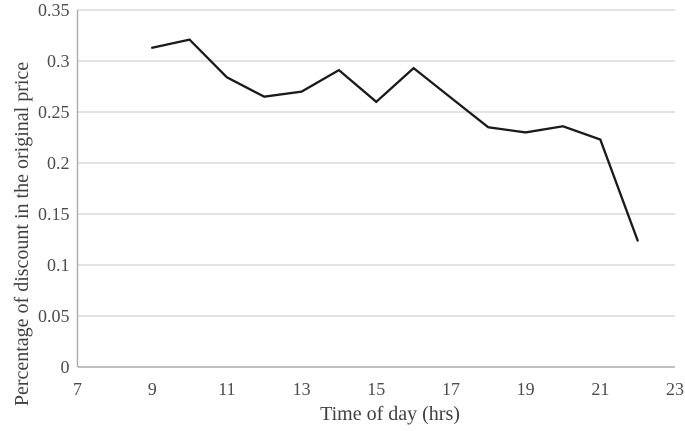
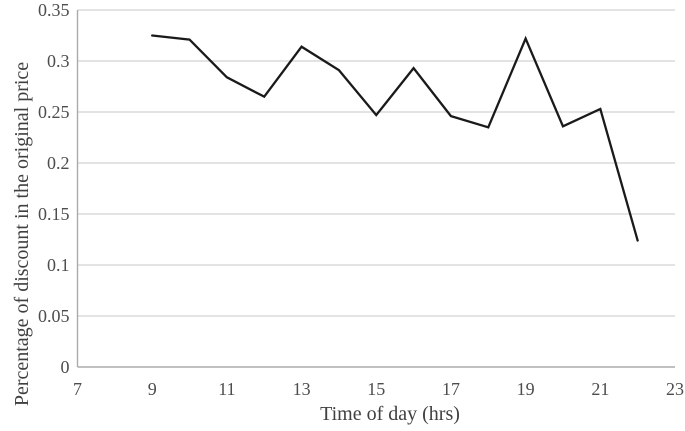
9: 0.313 -> 0.325
13: 0.270 -> 0.314
15: 0.260 -> 0.247
17: 0.264 -> 0.246
19: 0.230 -> 0.322
21: 0.223 -> 0.253
